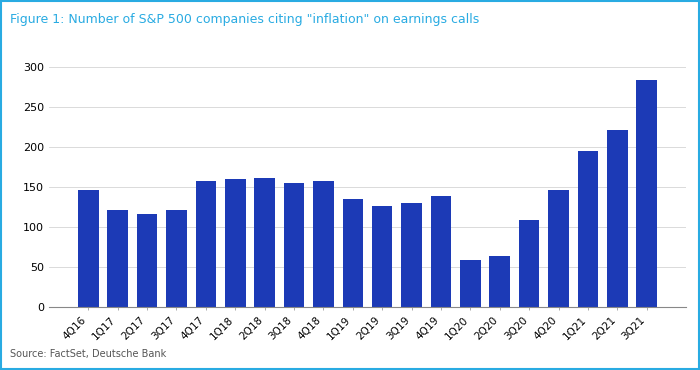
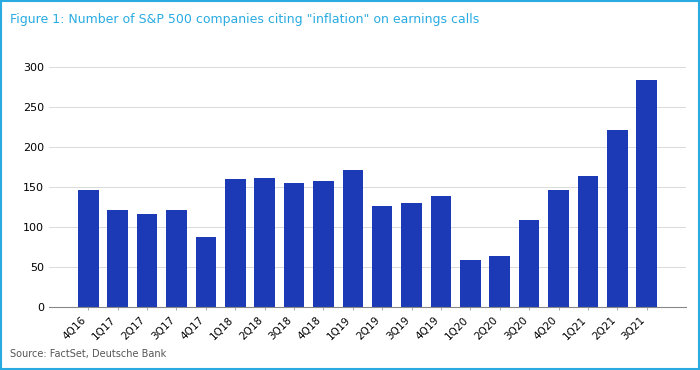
4Q17: 158 -> 88
1Q19: 135 -> 172
1Q21: 196 -> 164
